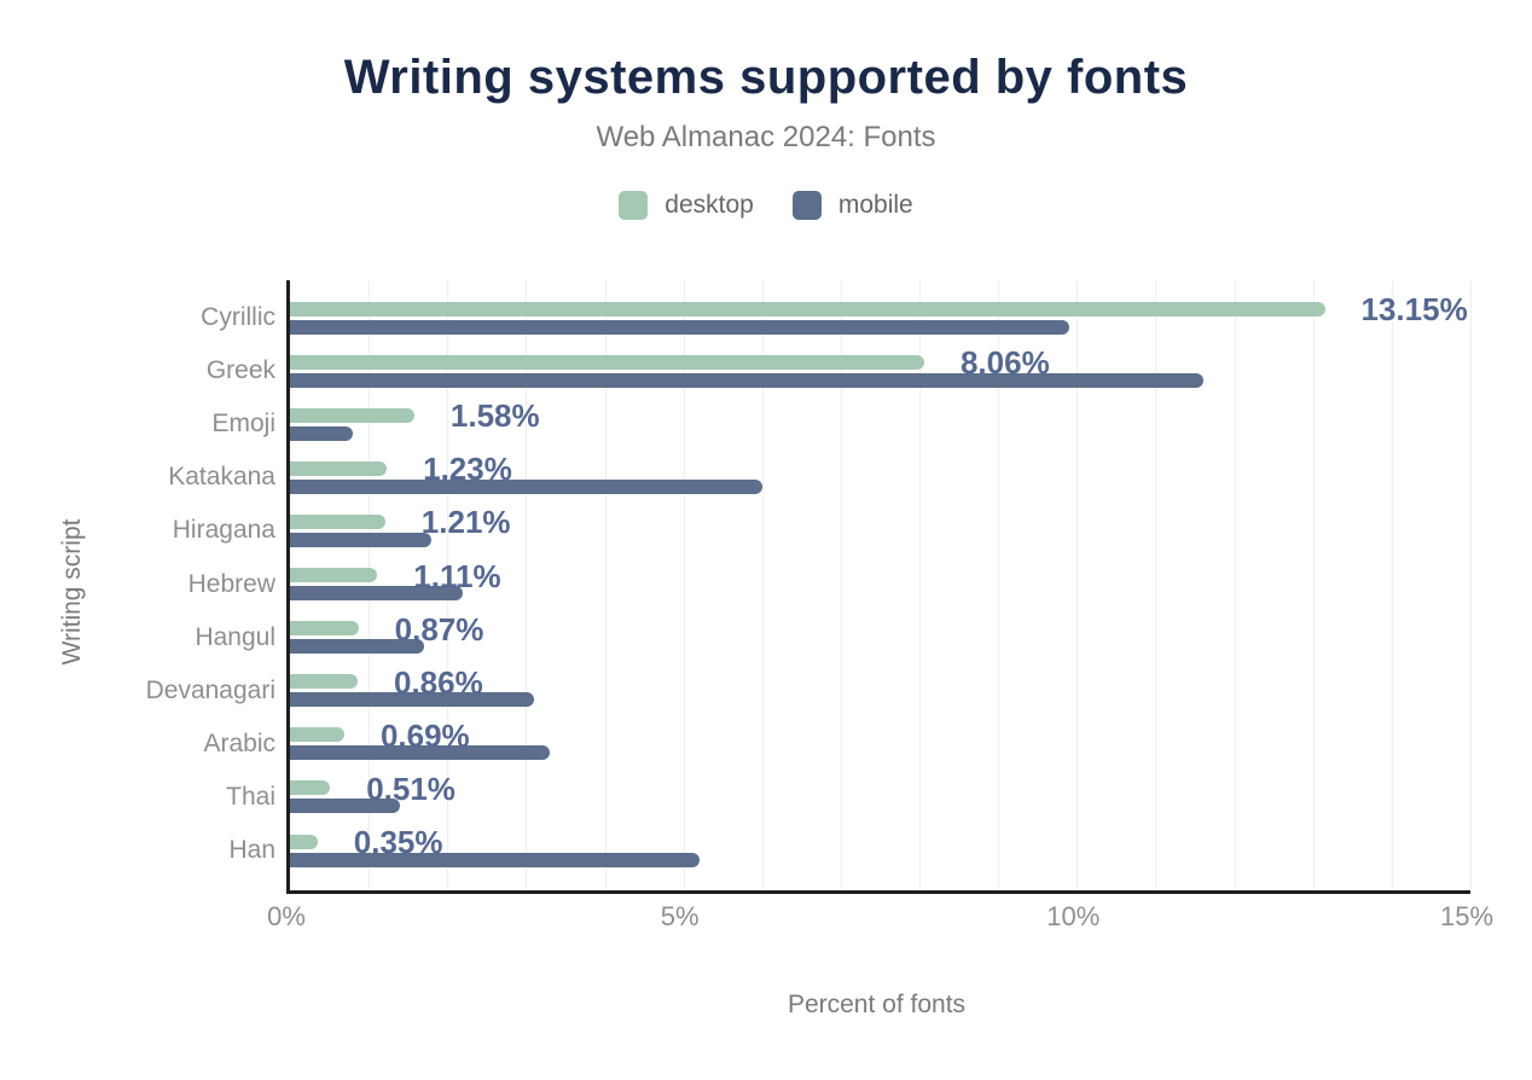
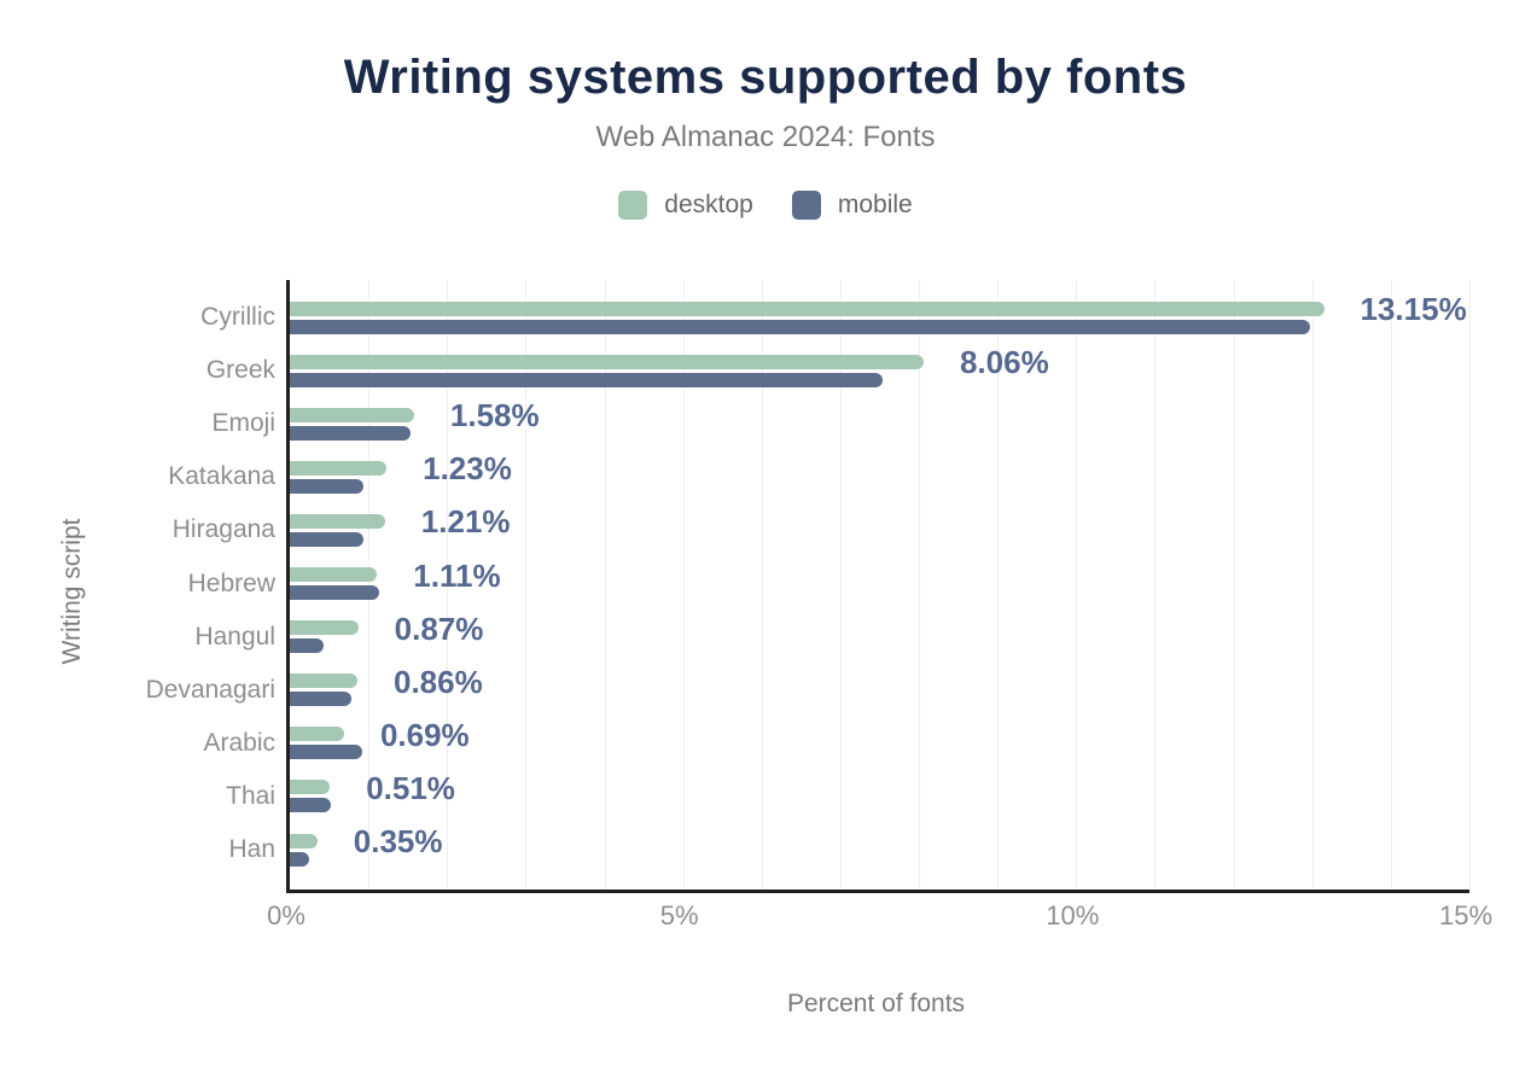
mobile/Cyrillic: 9.9% -> 13.0%
mobile/Greek: 11.6% -> 7.5%
mobile/Emoji: 0.8% -> 1.5%
mobile/Katakana: 6.0% -> 0.9%
mobile/Hiragana: 1.8% -> 0.9%
mobile/Hebrew: 2.2% -> 1.1%
mobile/Hangul: 1.7% -> 0.4%
mobile/Devanagari: 3.1% -> 0.8%
mobile/Arabic: 3.3% -> 0.9%
mobile/Thai: 1.4% -> 0.5%
mobile/Han: 5.2% -> 0.2%
